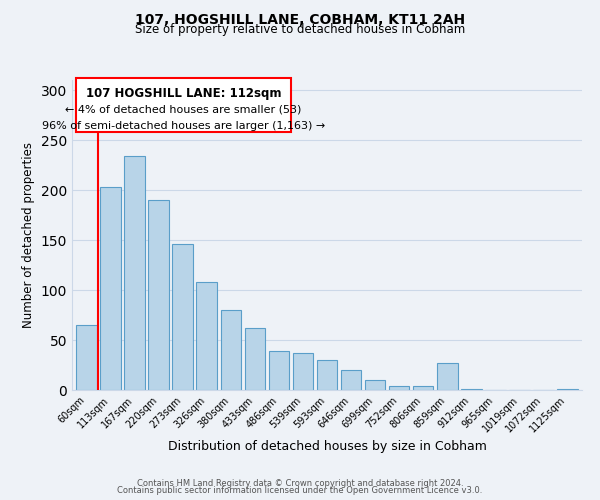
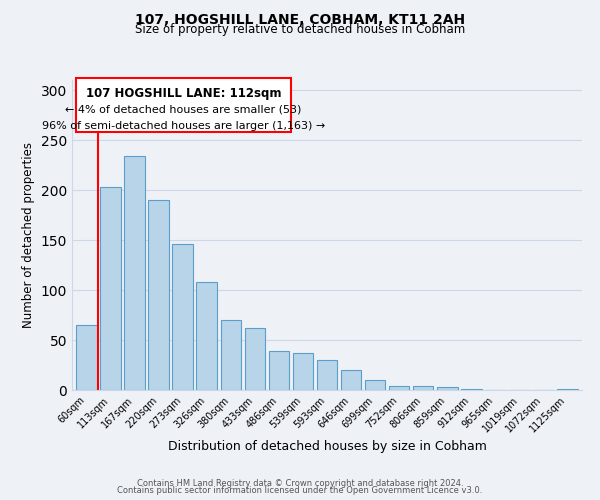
380sqm: 80 -> 70
859sqm: 27 -> 3
